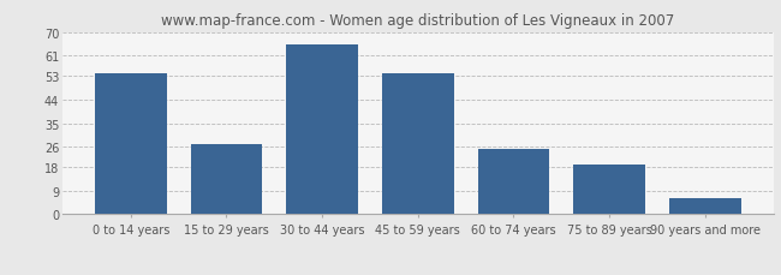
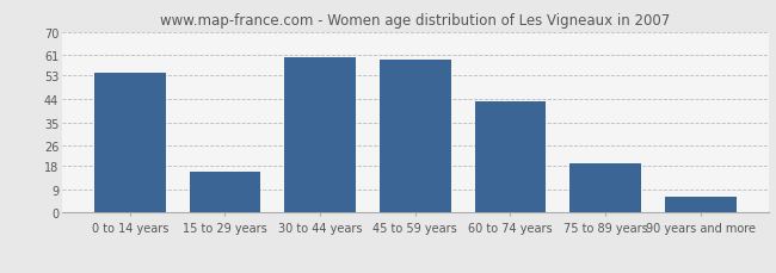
15 to 29 years: 27 -> 16
30 to 44 years: 65 -> 60
45 to 59 years: 54 -> 59
60 to 74 years: 25 -> 43
